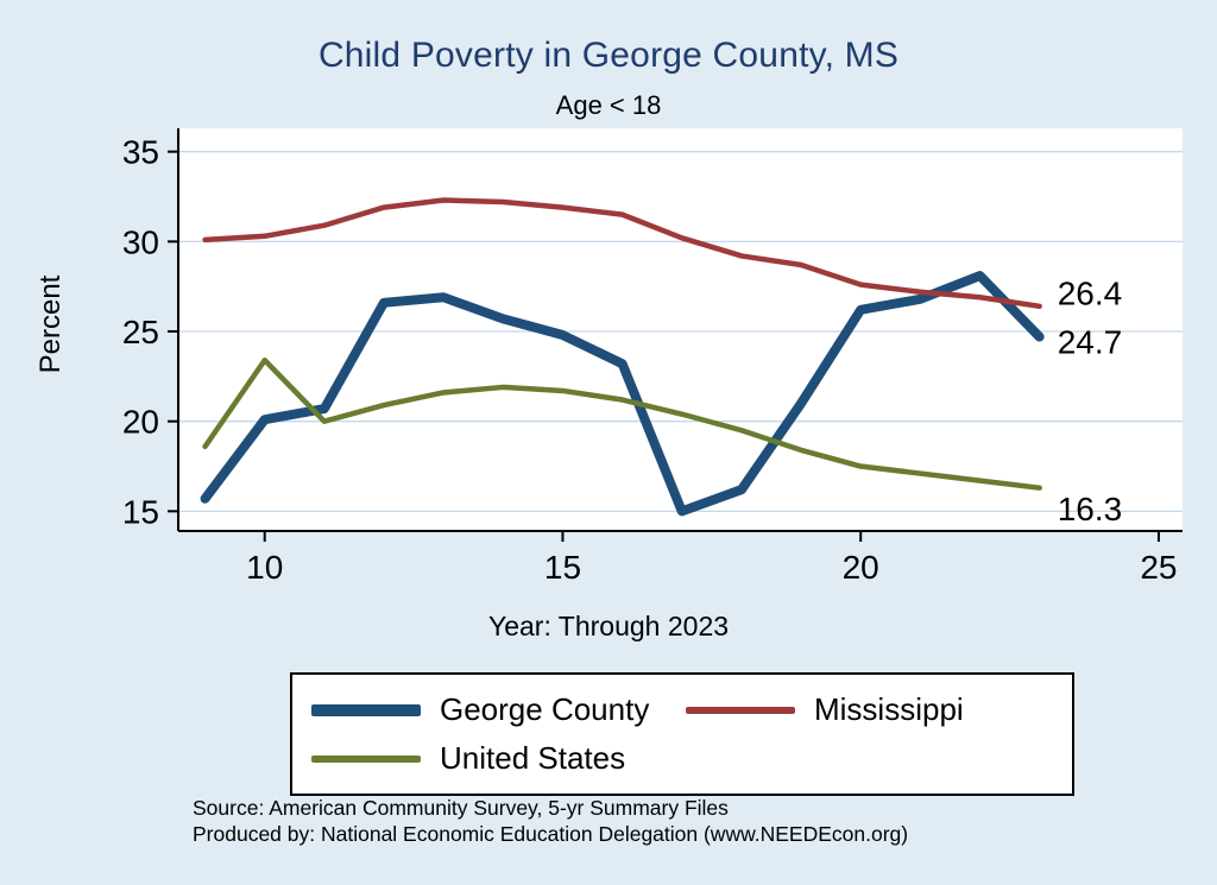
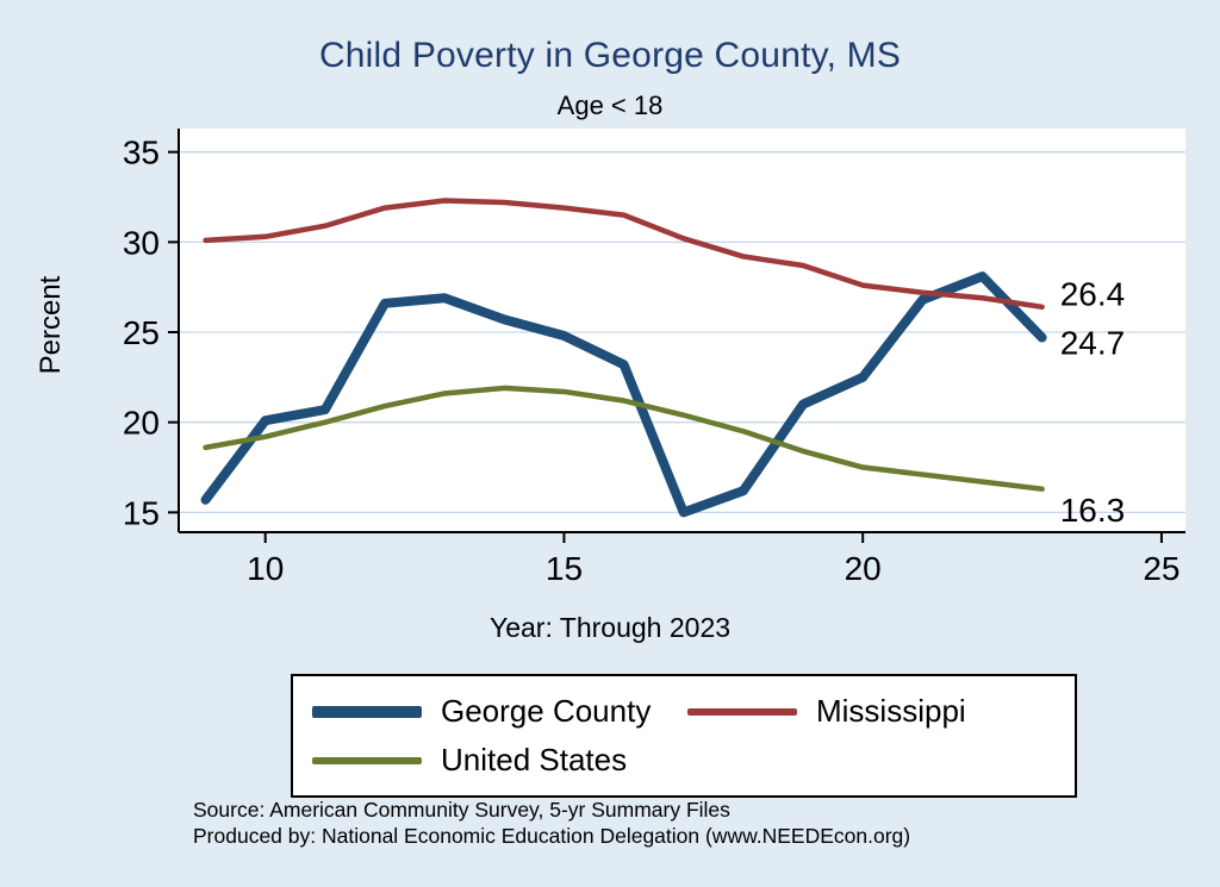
United States/10: 23.4 -> 19.2
George County/20: 26.2 -> 22.5
